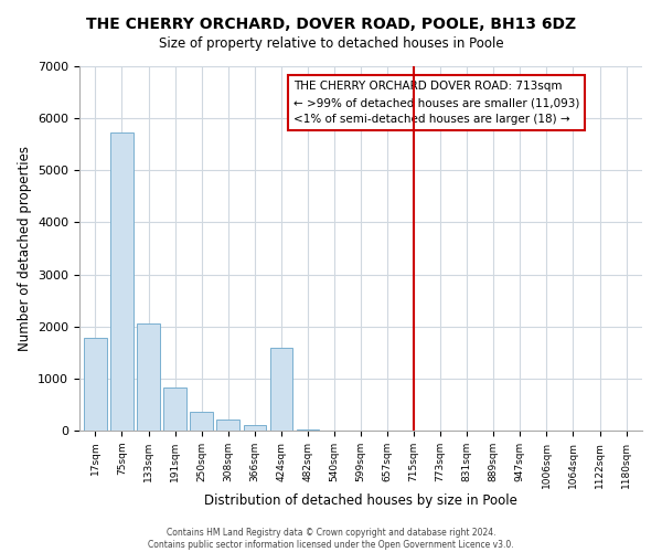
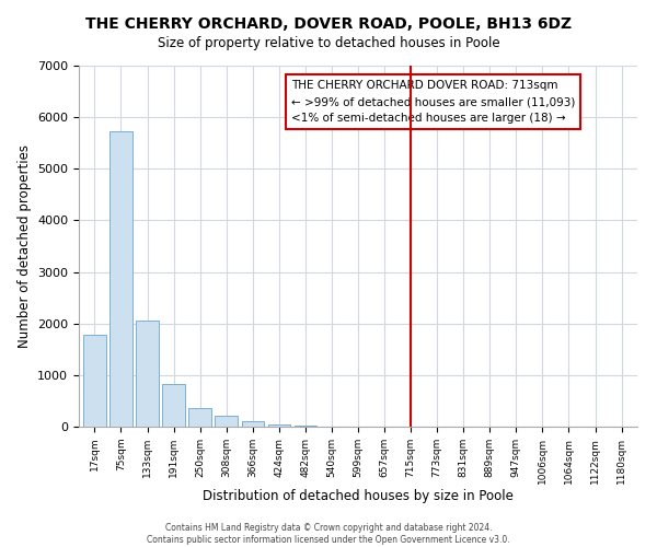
424sqm: 1600 -> 50
